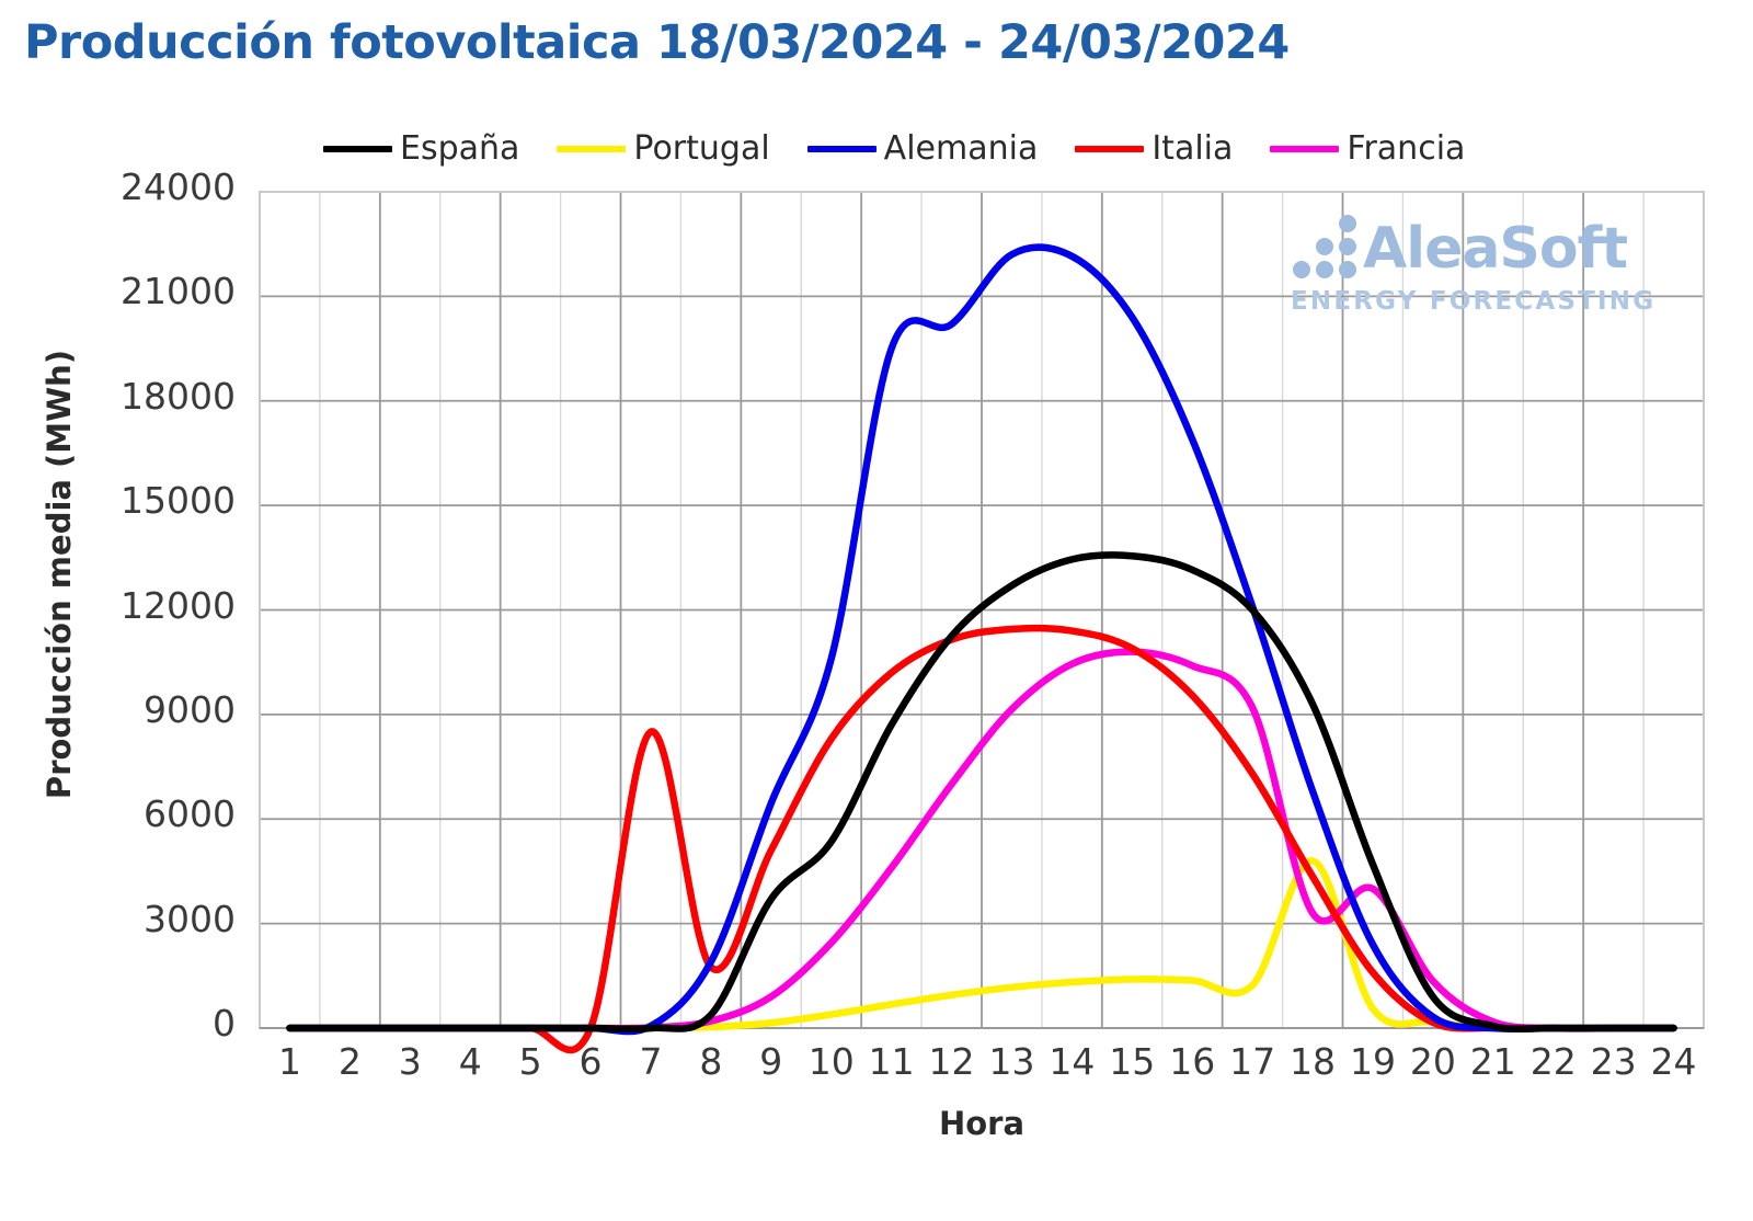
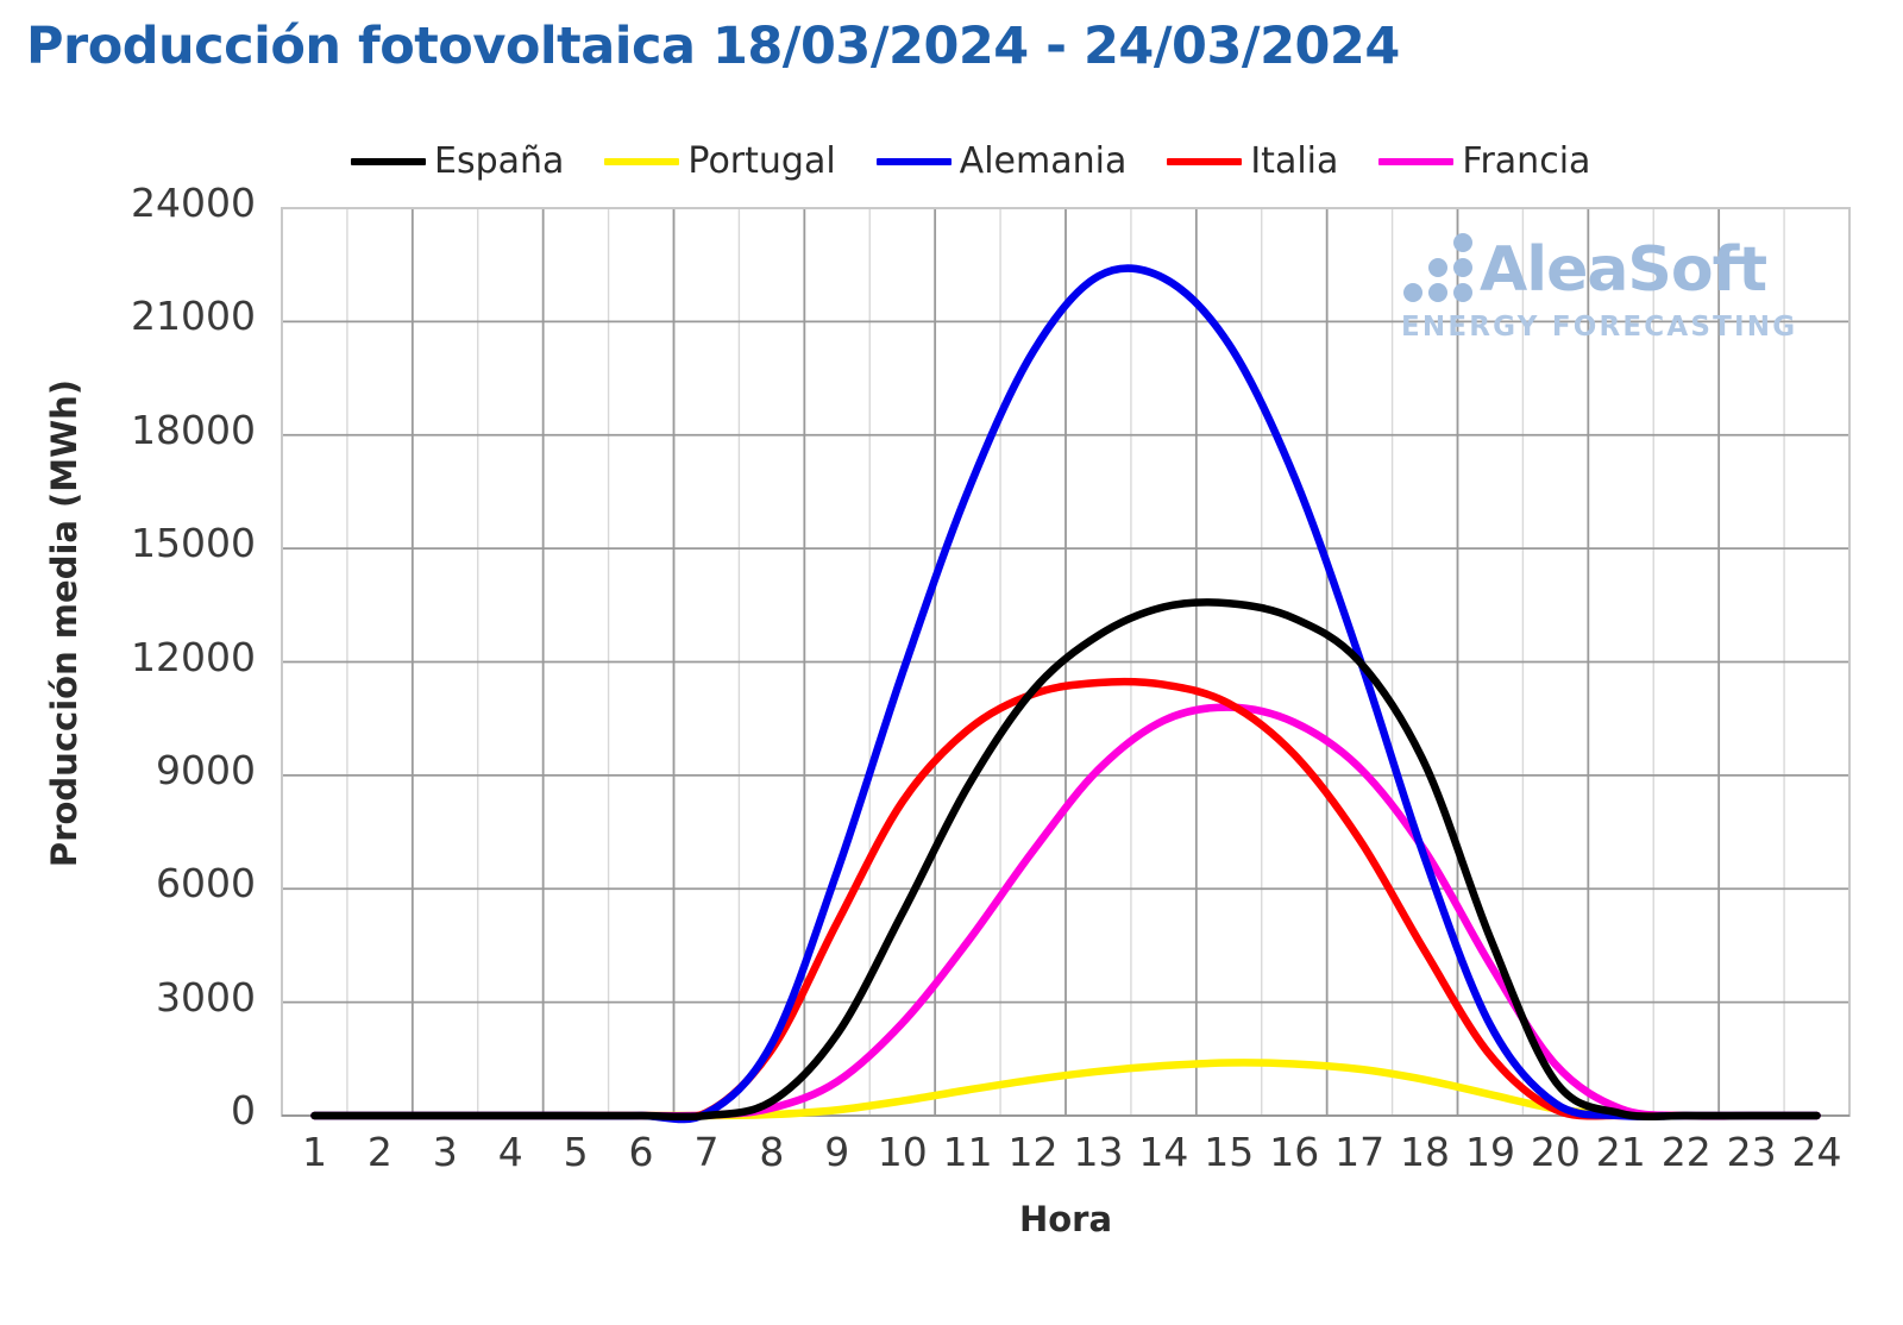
Italia/7: 8500 -> 100
España/9: 3700 -> 2200
Alemania/10: 10600 -> 11700
Alemania/11: 19500 -> 16500
Portugal/18: 4800 -> 1000
Francia/18: 3300 -> 7000
